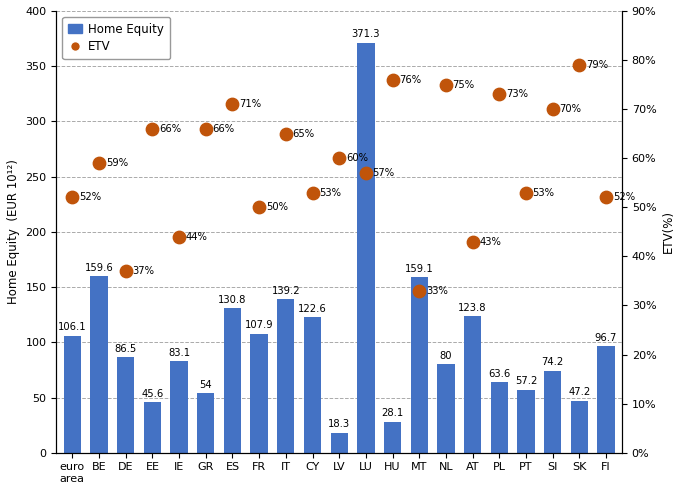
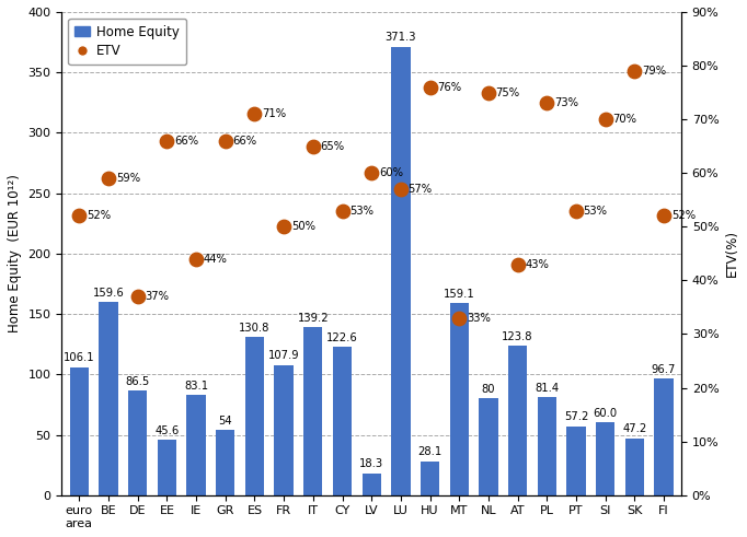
Home Equity/PL: 63.6 -> 81.4
Home Equity/SI: 74.2 -> 60.0
